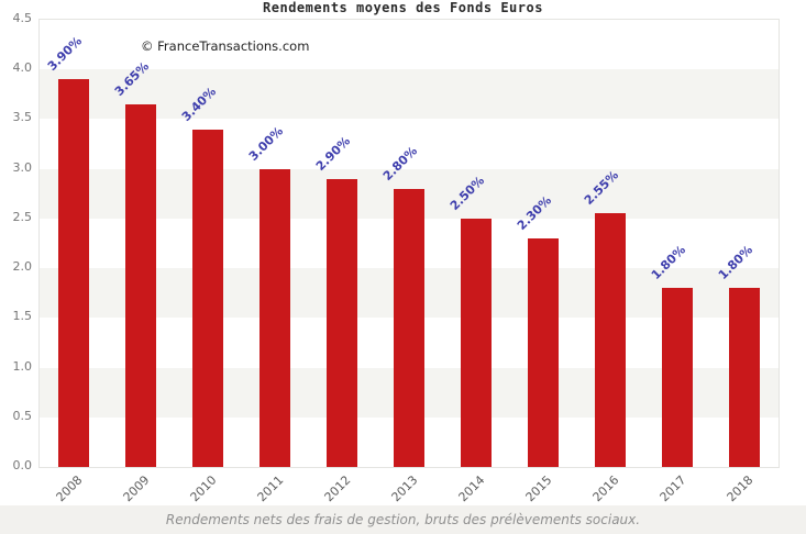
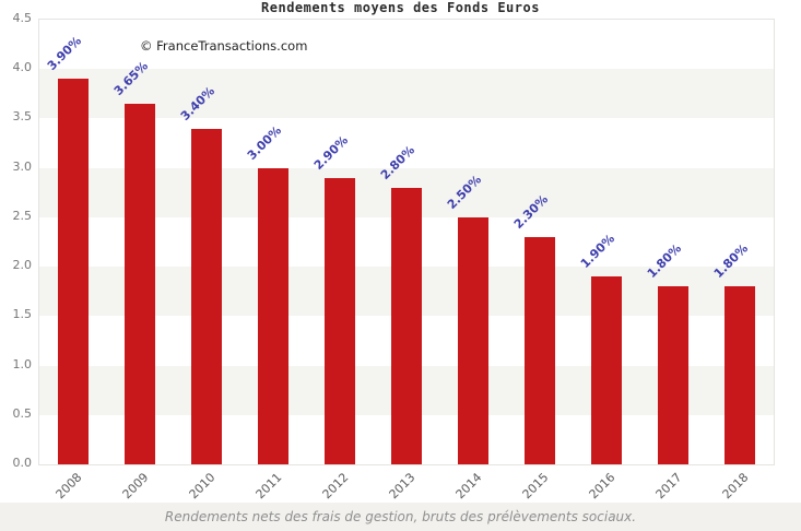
2016: 2.55% -> 1.90%
